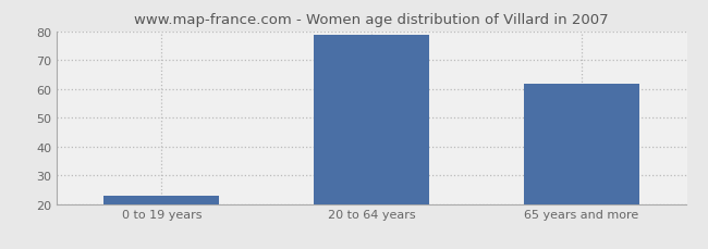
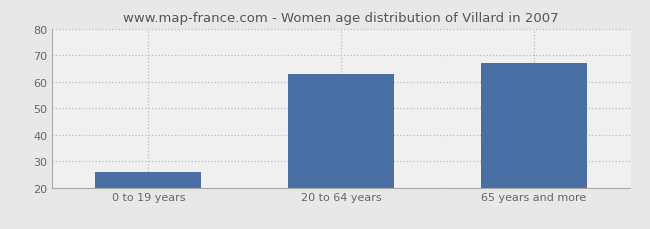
0 to 19 years: 23 -> 26
20 to 64 years: 79 -> 63
65 years and more: 62 -> 67
